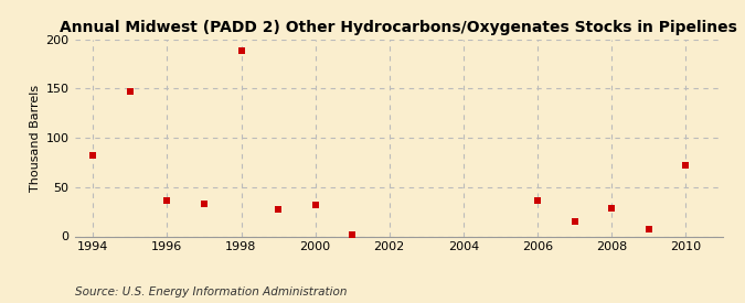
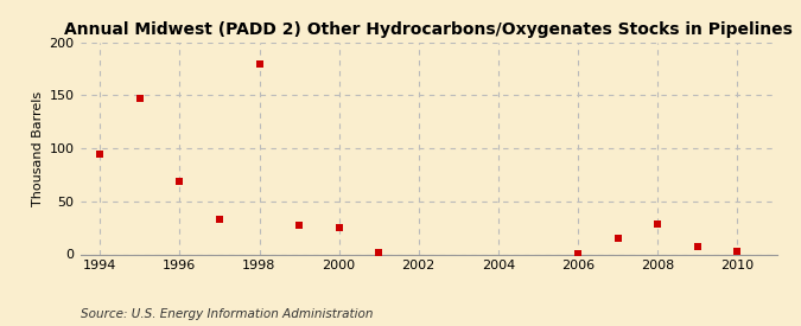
1994: 82 -> 95
1996: 36 -> 69
1998: 188 -> 180
2000: 32 -> 25
2006: 36 -> 1
2010: 72 -> 3
